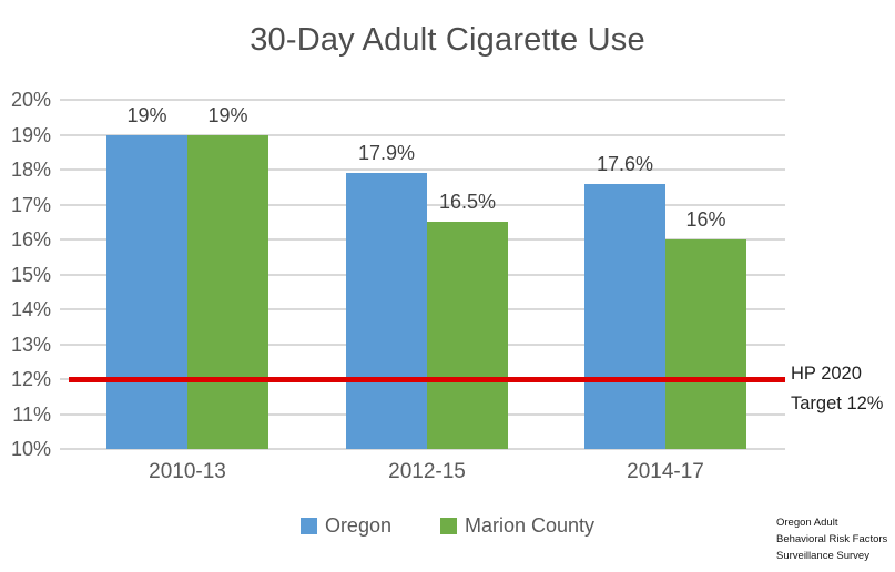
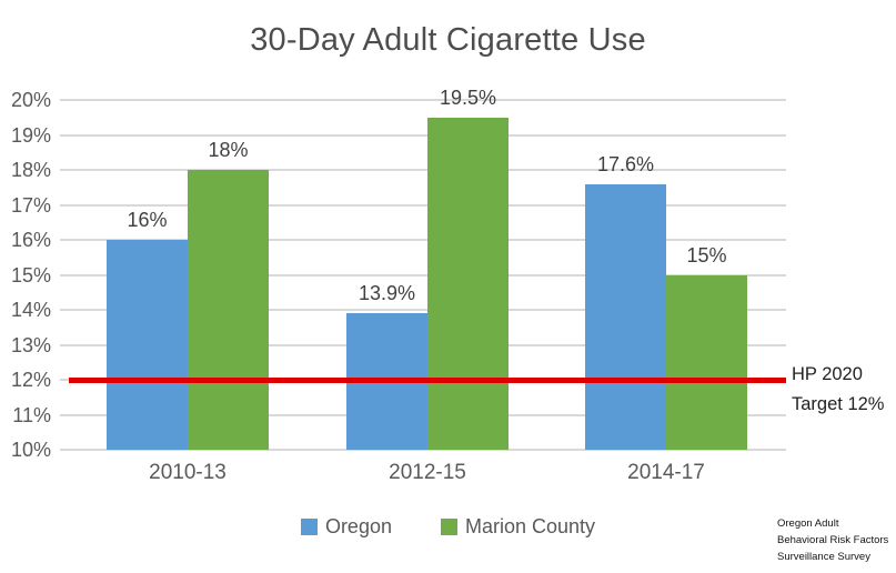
Oregon/2010-13: 19% -> 16%
Marion County/2010-13: 19% -> 18%
Oregon/2012-15: 17.9% -> 13.9%
Marion County/2012-15: 16.5% -> 19.5%
Marion County/2014-17: 16% -> 15%
